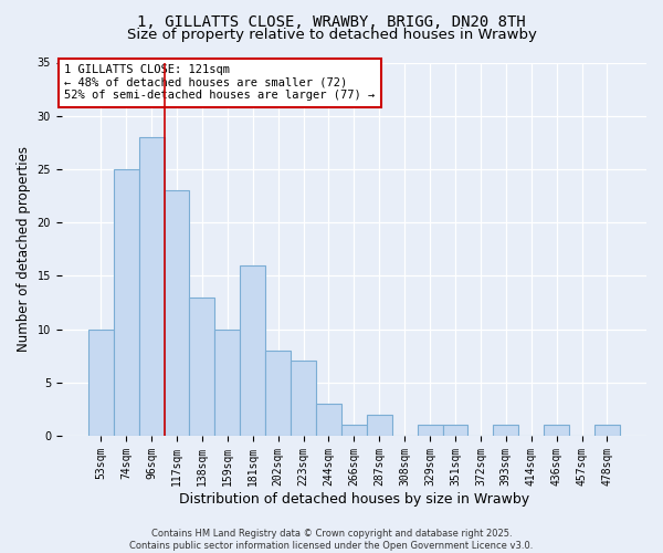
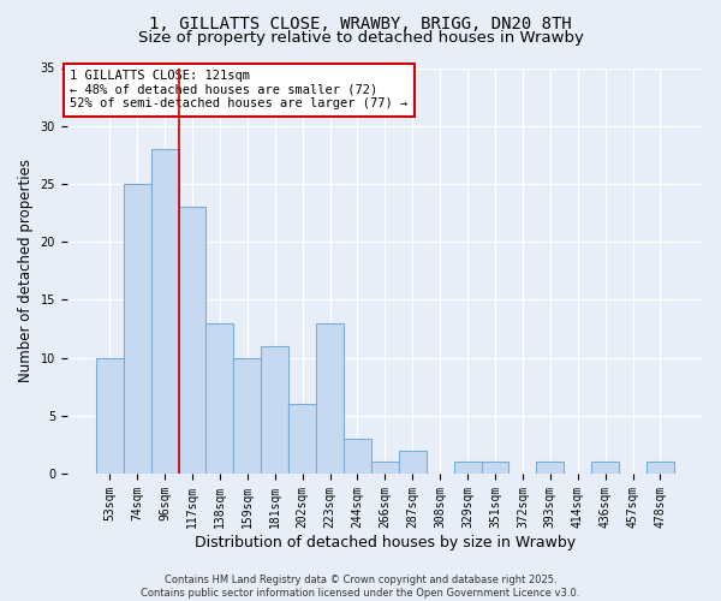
181sqm: 16 -> 11
202sqm: 8 -> 6
223sqm: 7 -> 13
